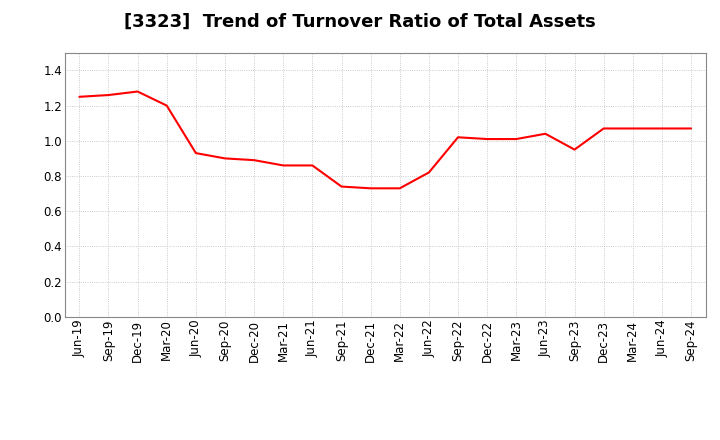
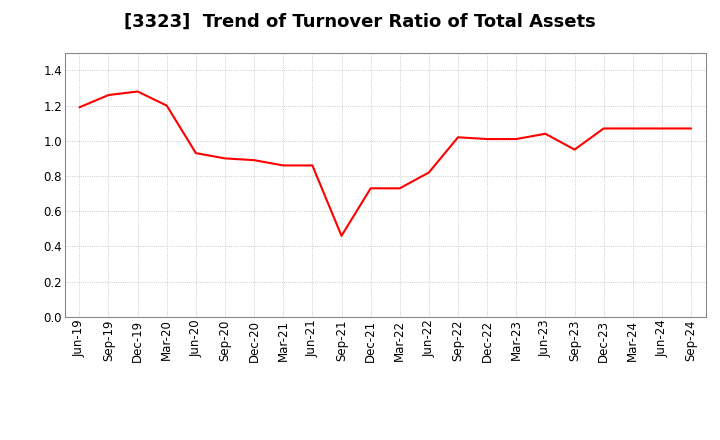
Jun-19: 1.25 -> 1.19
Sep-21: 0.74 -> 0.46
